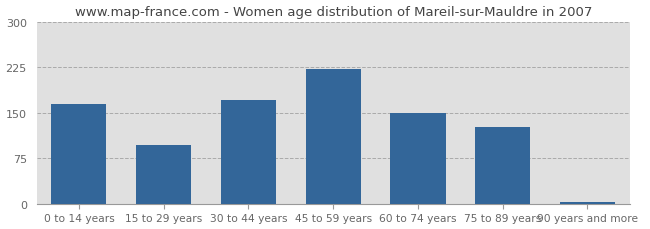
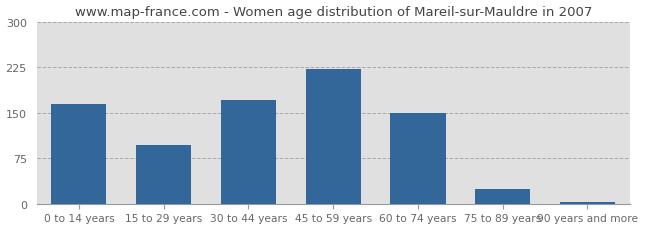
75 to 89 years: 126 -> 25
